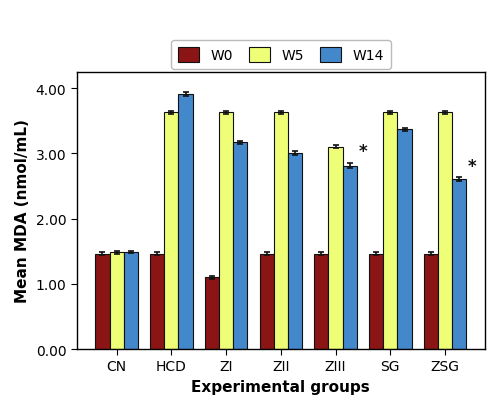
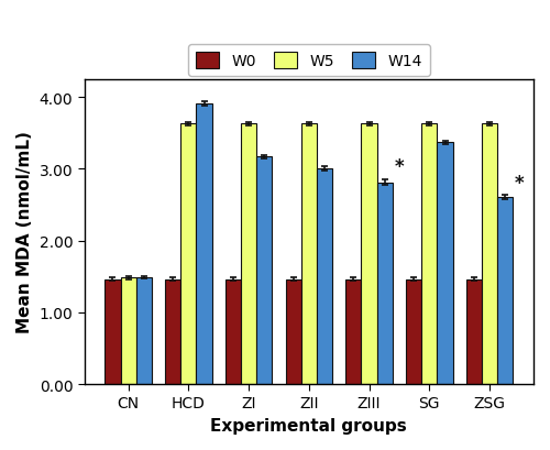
W0/ZI: 1.10 -> 1.46
W5/ZIII: 3.10 -> 3.63
